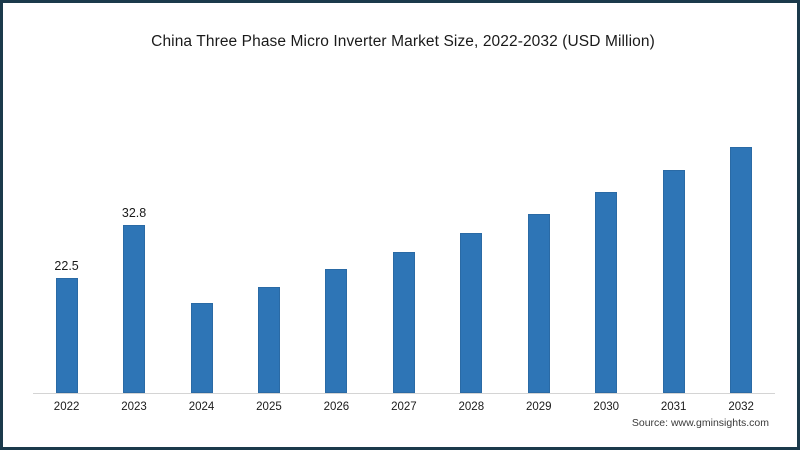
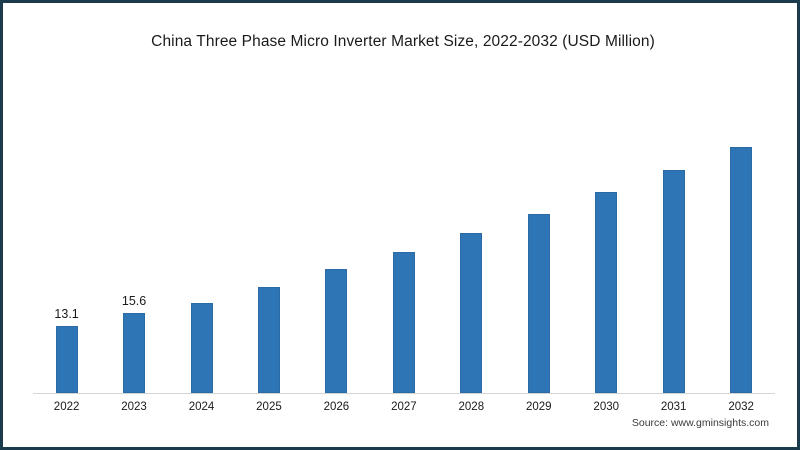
2022: 22.5 -> 13.1
2023: 32.8 -> 15.6
